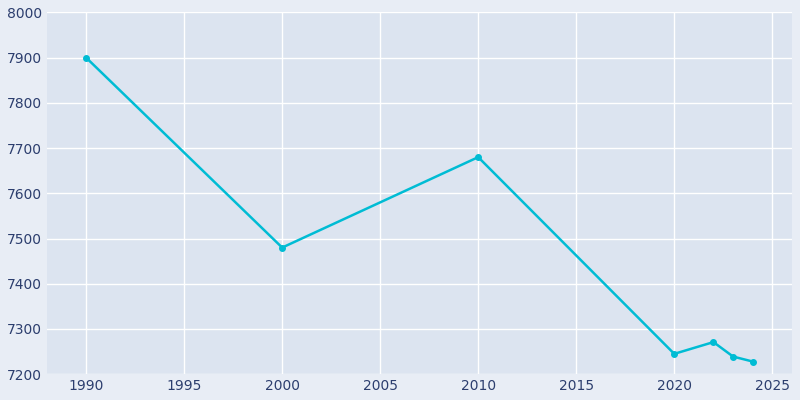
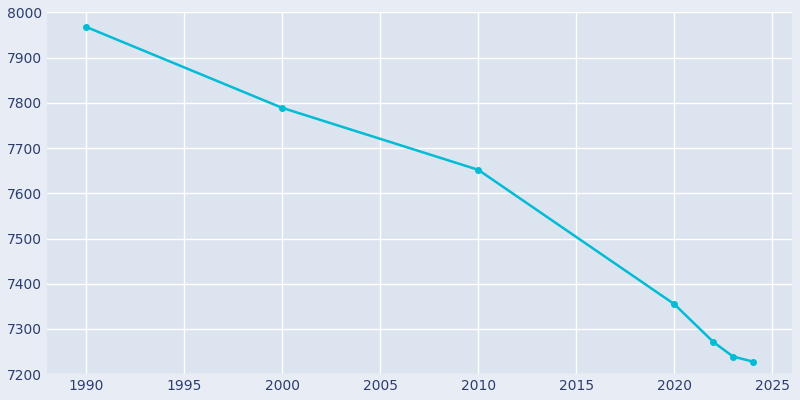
1990: 7900 -> 7968
2000: 7480 -> 7789
2010: 7680 -> 7652
2020: 7245 -> 7355
